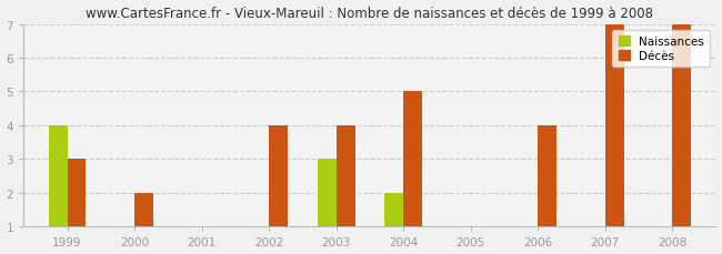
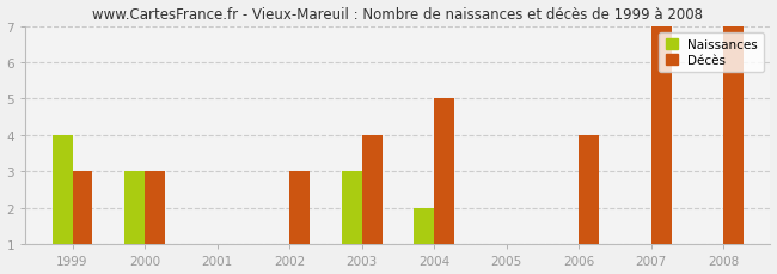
Naissances/2000: 1 -> 3
Décès/2000: 2 -> 3
Décès/2002: 4 -> 3
